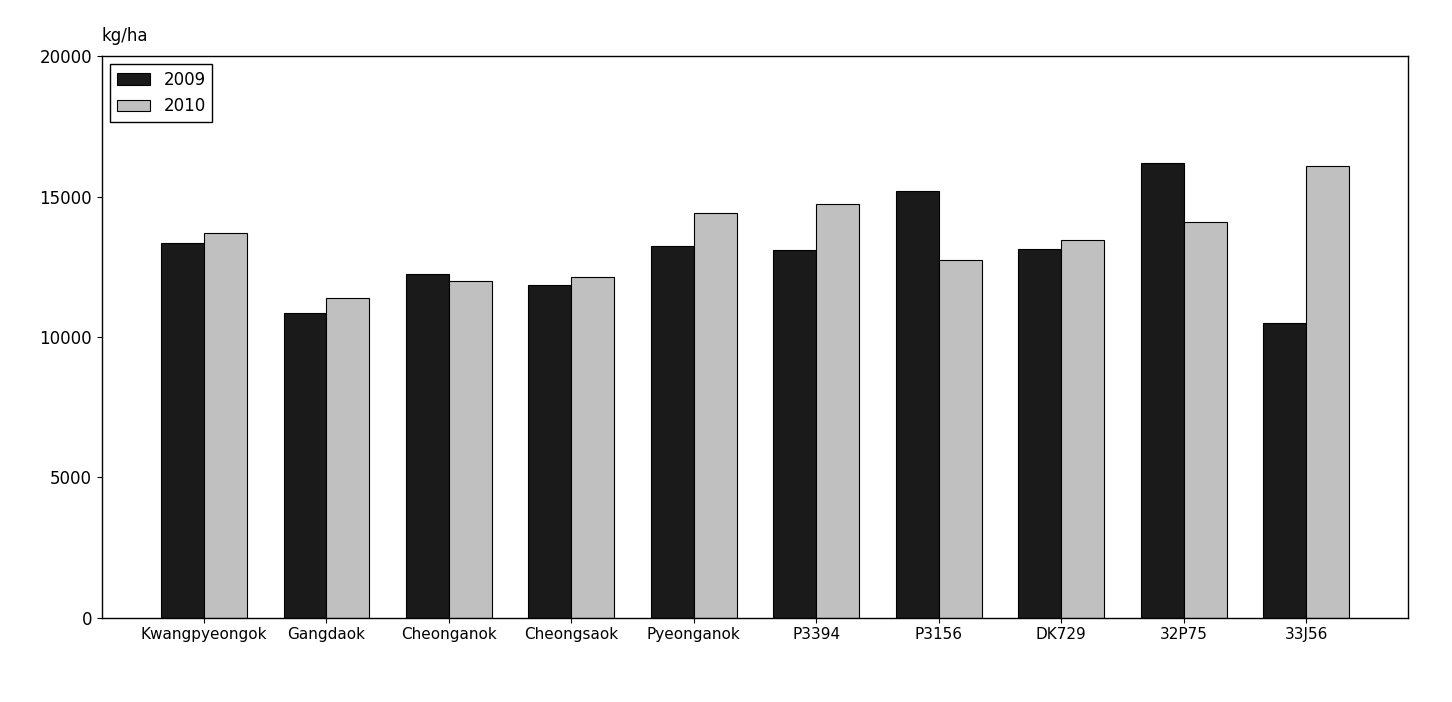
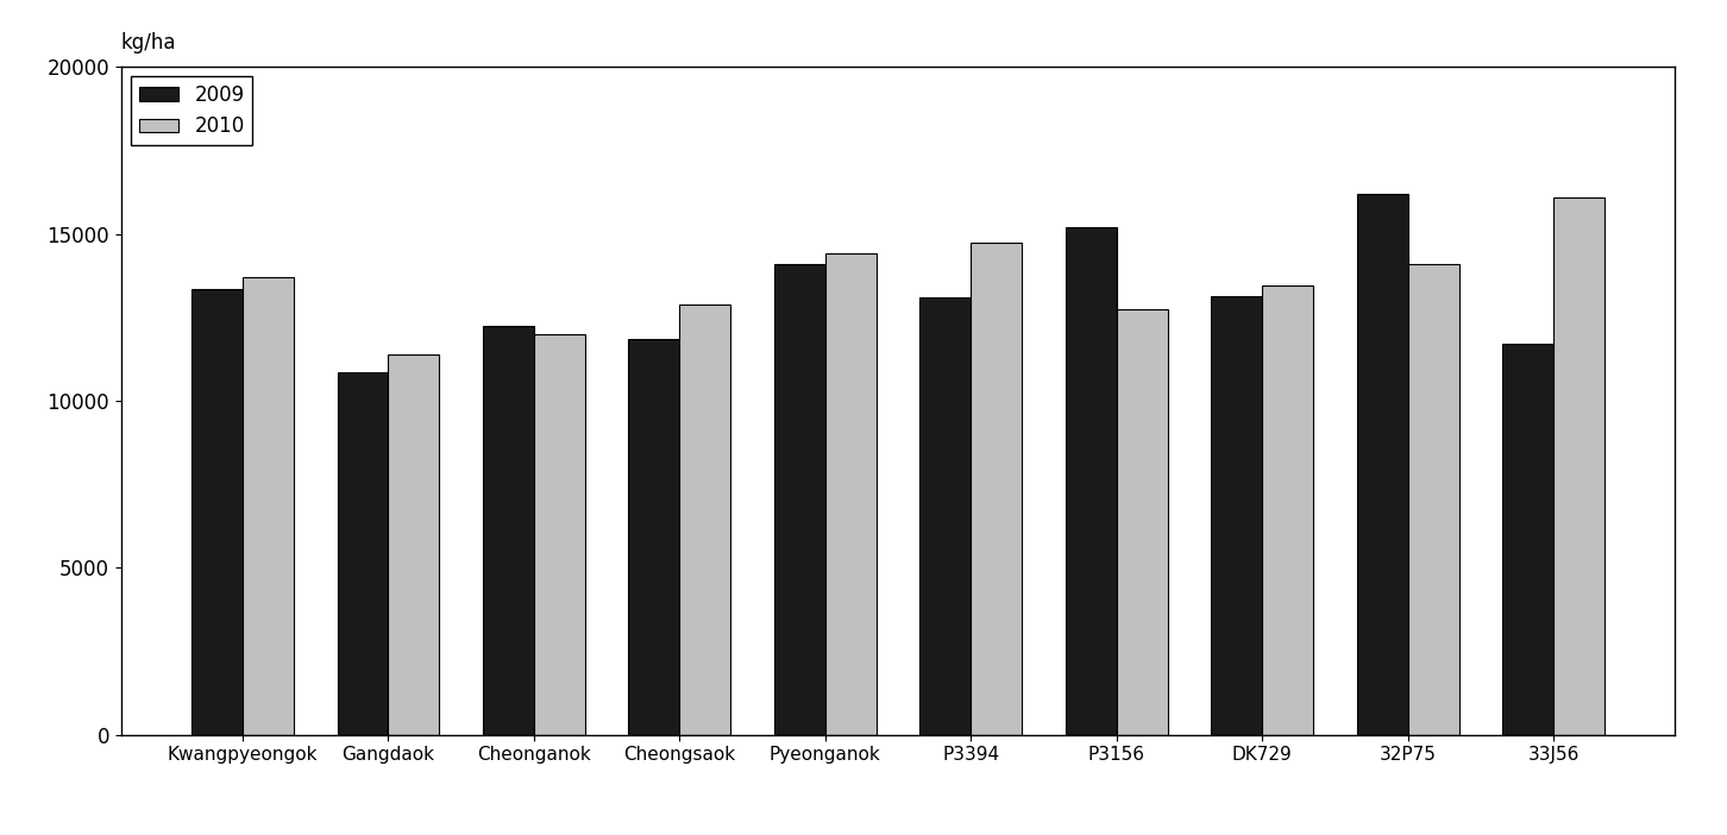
2010/Cheongsaok: 12150 -> 12900
2009/Pyeonganok: 13250 -> 14100
2009/33J56: 10500 -> 11700
